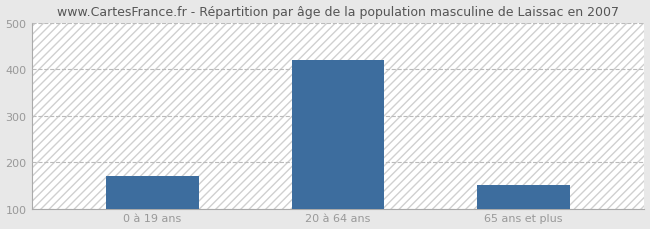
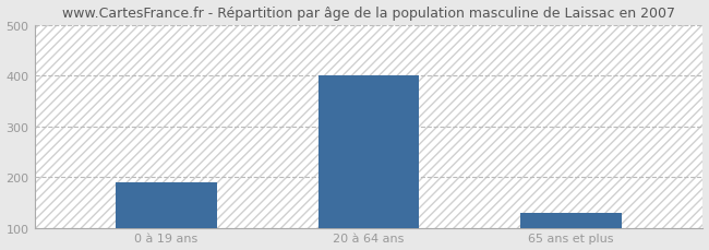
0 à 19 ans: 170 -> 190
20 à 64 ans: 420 -> 400
65 ans et plus: 150 -> 130
